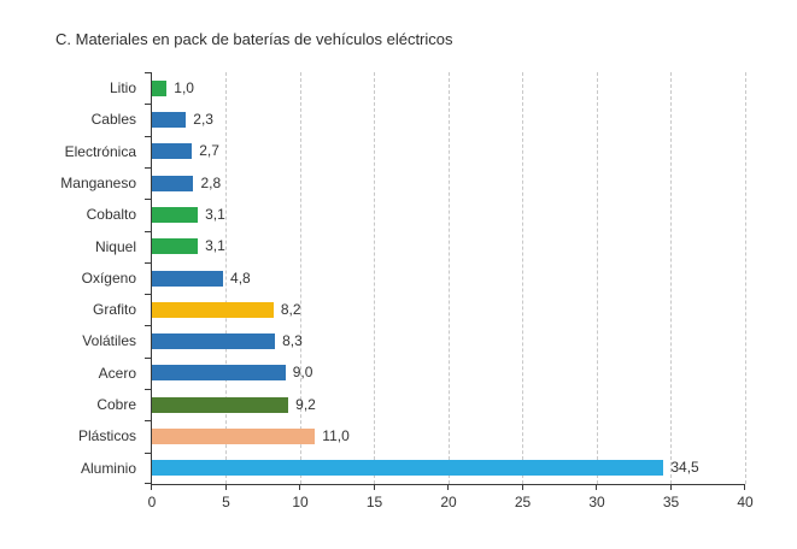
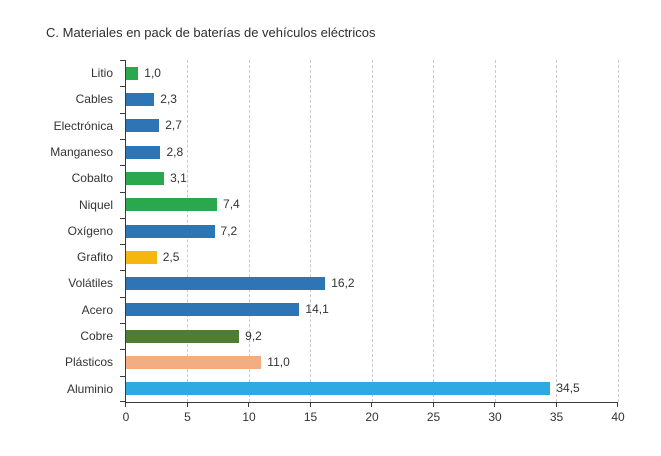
Niquel: 3,1 -> 7,4
Oxígeno: 4,8 -> 7,2
Grafito: 8,2 -> 2,5
Volátiles: 8,3 -> 16,2
Acero: 9,0 -> 14,1
